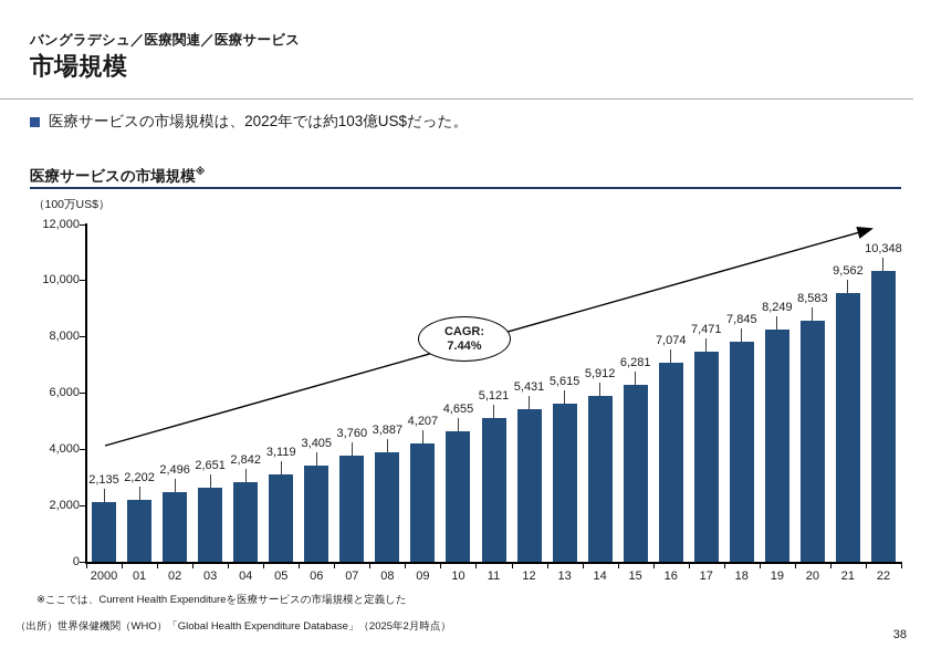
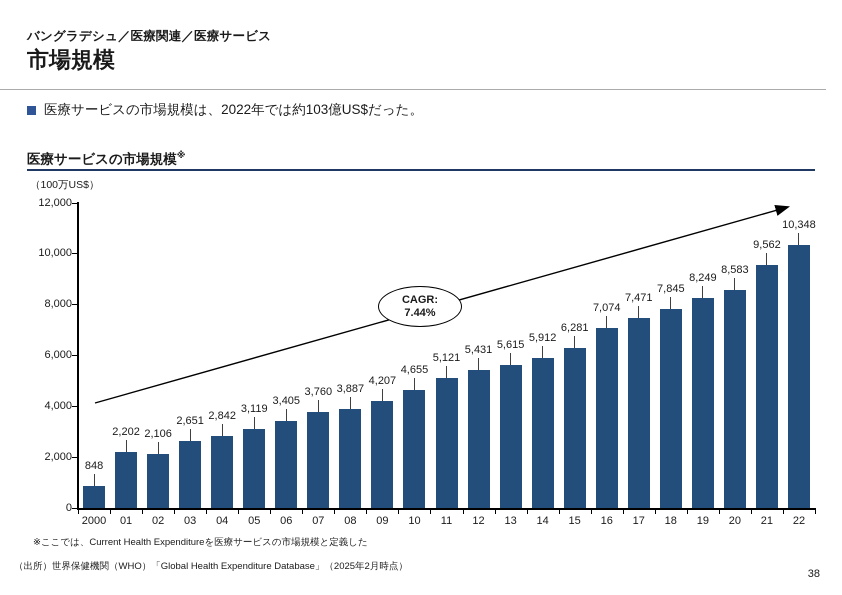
2000: 2,135 -> 848
02: 2,496 -> 2,106
